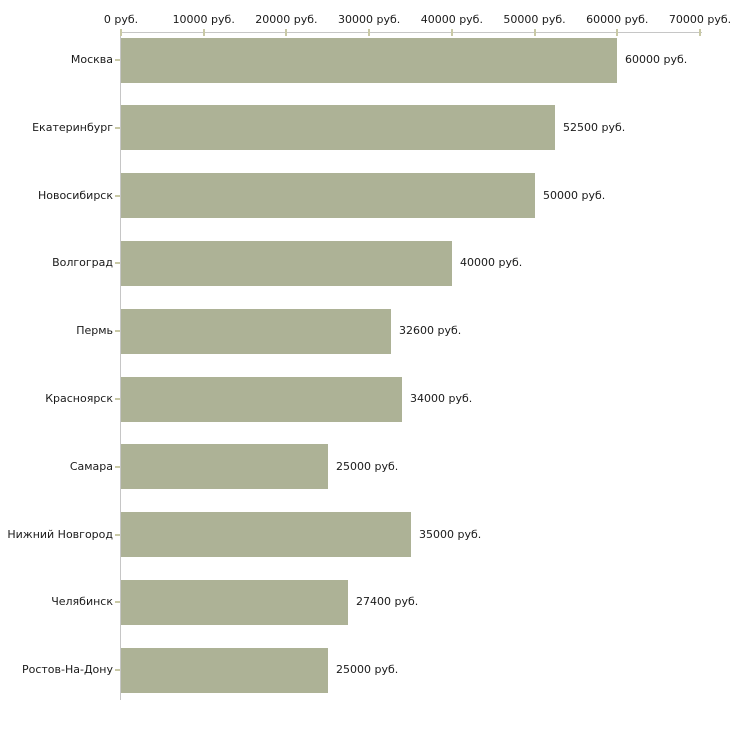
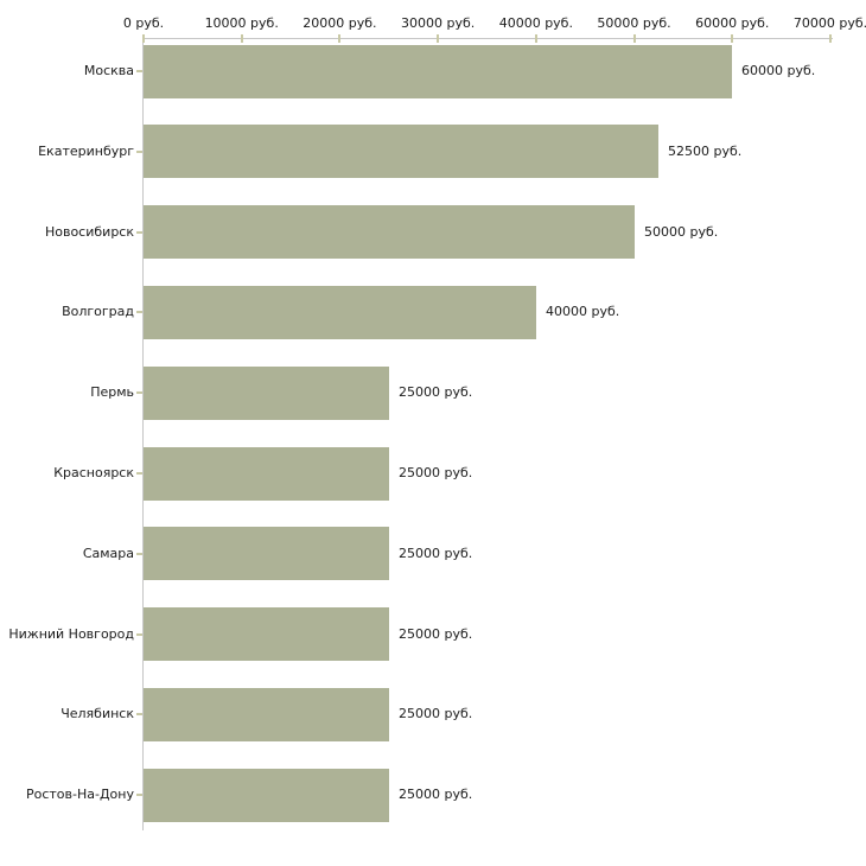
Пермь: 32600 -> 25000
Красноярск: 34000 -> 25000
Нижний Новгород: 35000 -> 25000
Челябинск: 27400 -> 25000
